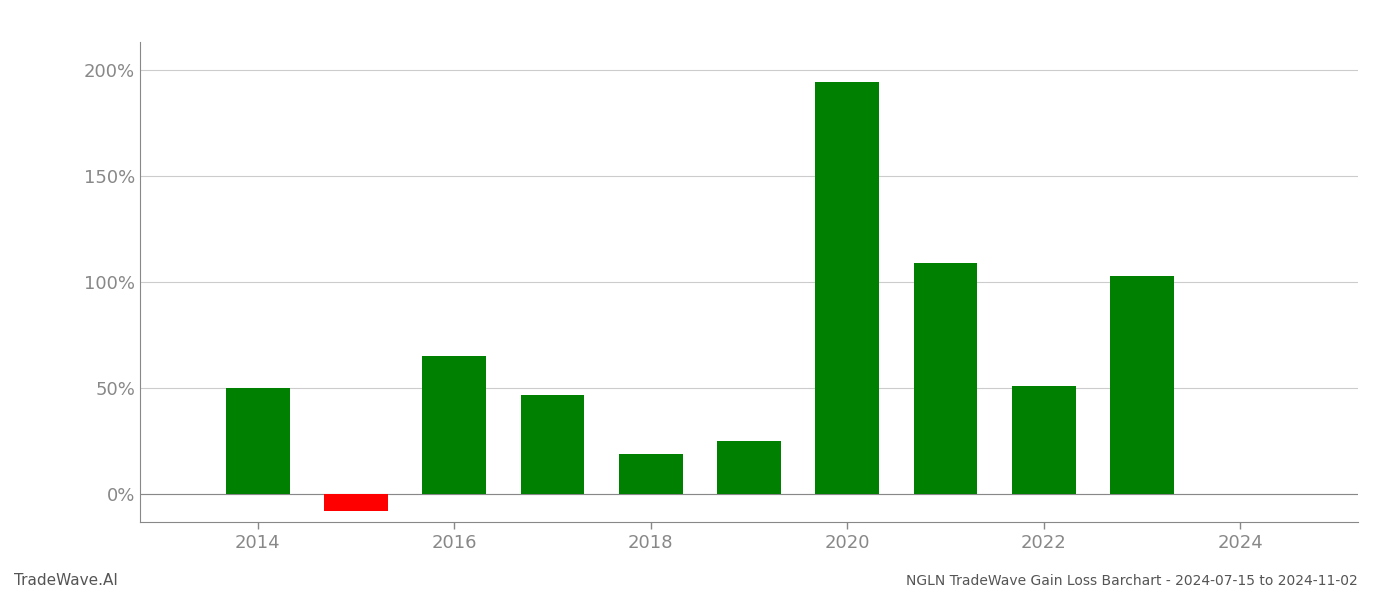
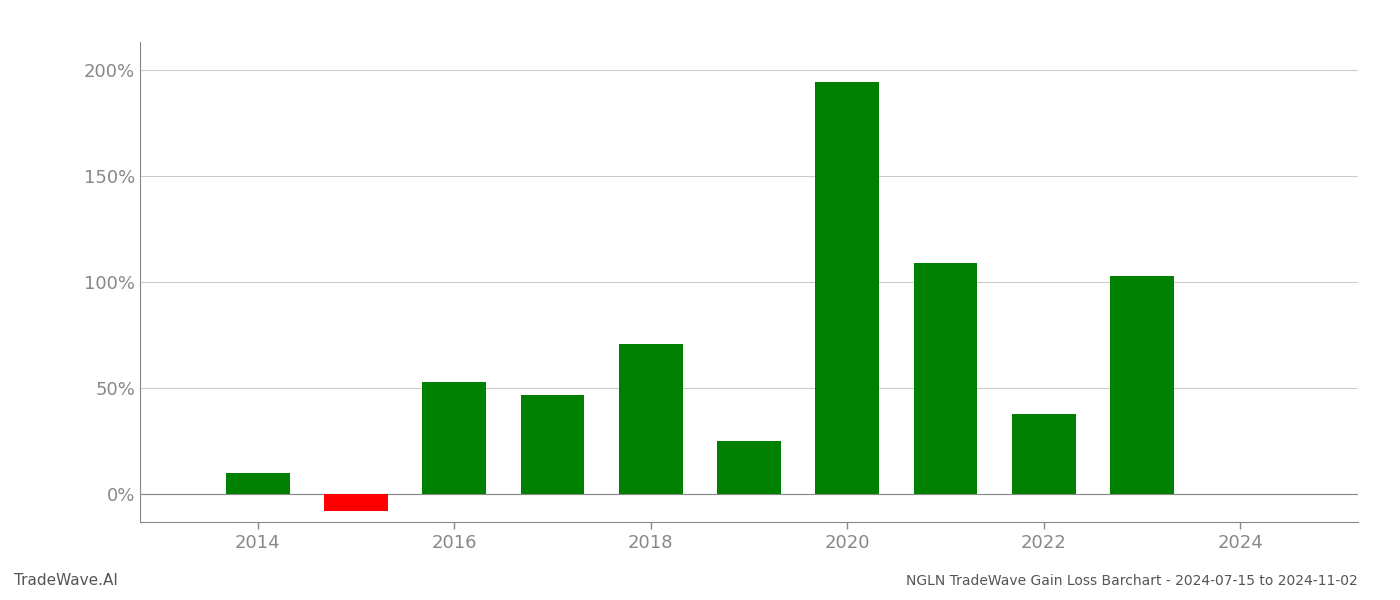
2014: 50% -> 10%
2016: 65% -> 53%
2018: 19% -> 71%
2022: 51% -> 38%
